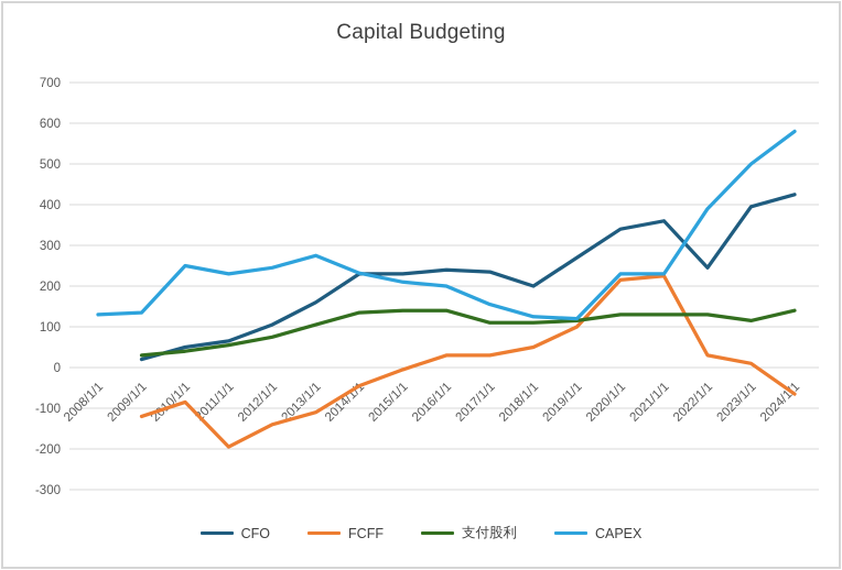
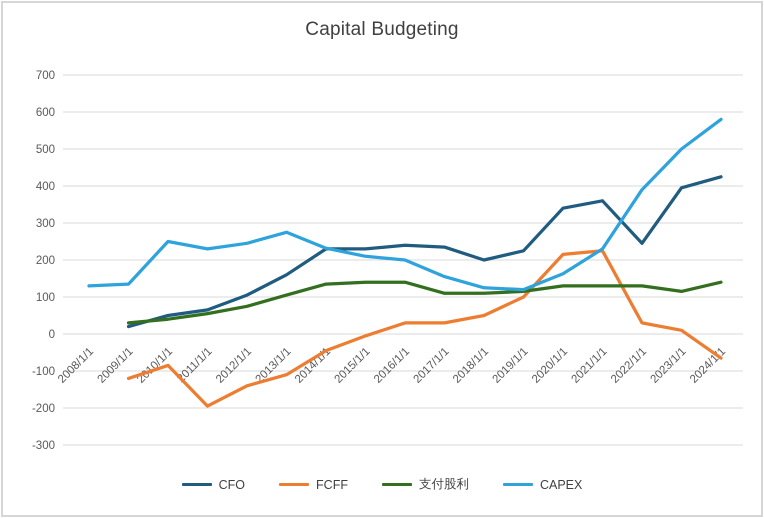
CFO/2019/1/1: 270 -> 220
CAPEX/2020/1/1: 230 -> 160
